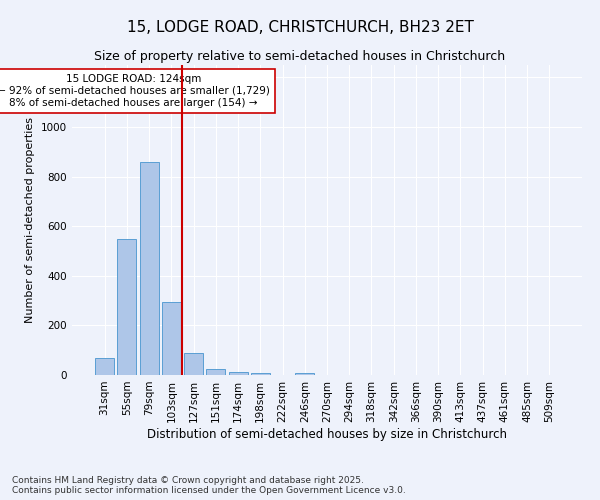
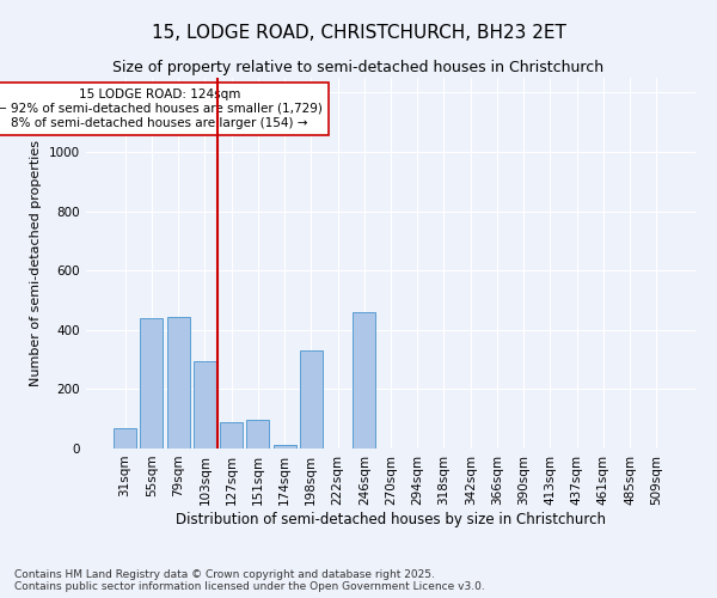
55sqm: 548 -> 440
79sqm: 858 -> 445
151sqm: 25 -> 95
198sqm: 10 -> 330
246sqm: 10 -> 460
